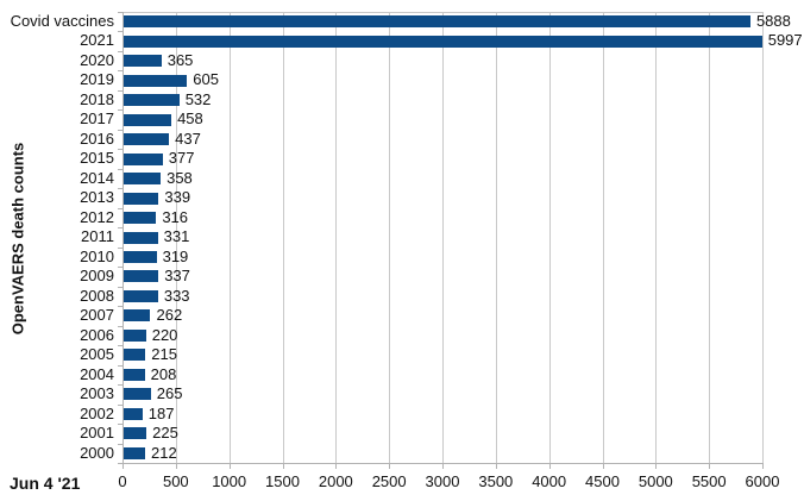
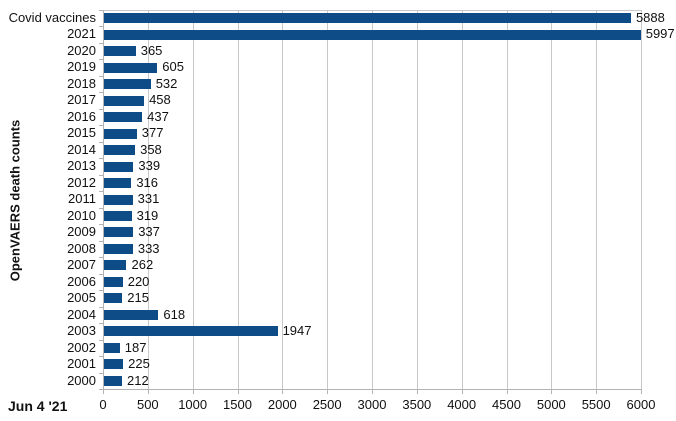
2004: 208 -> 618
2003: 265 -> 1947
